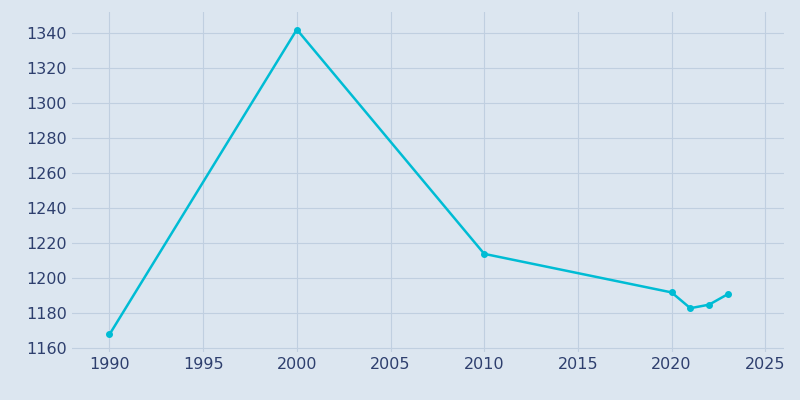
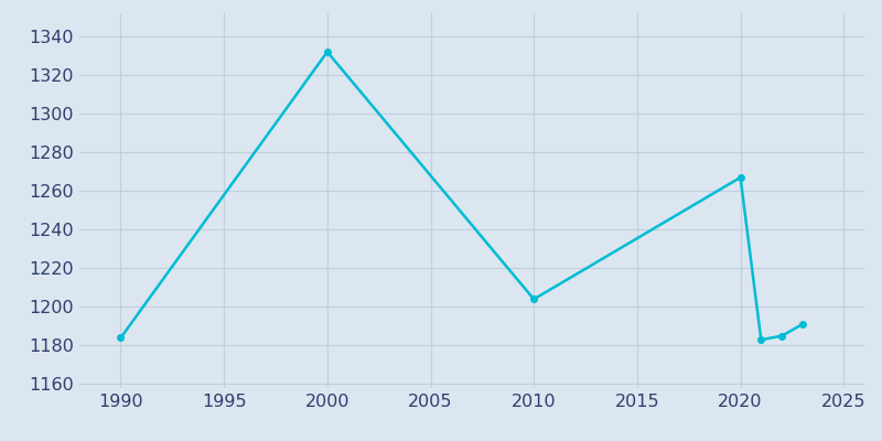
1990: 1168 -> 1184
2000: 1342 -> 1332
2010: 1214 -> 1204
2020: 1192 -> 1267
